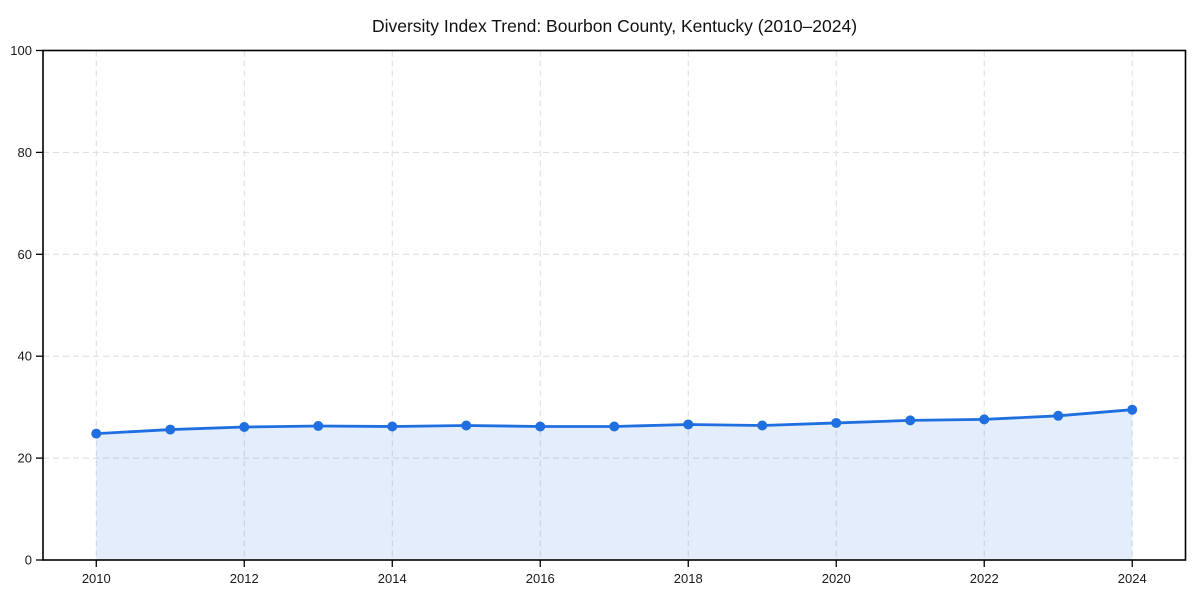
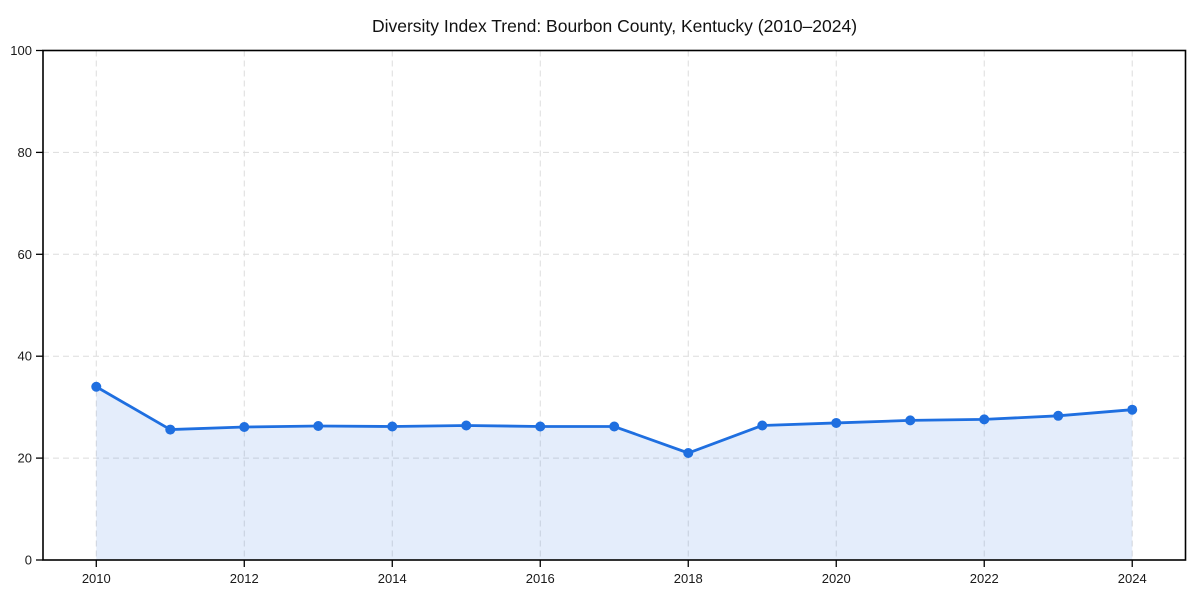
2010: 25 -> 34
2018: 27 -> 21
